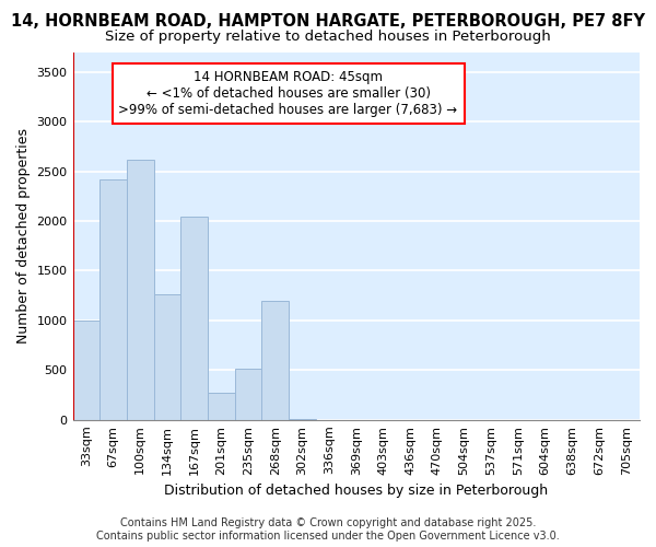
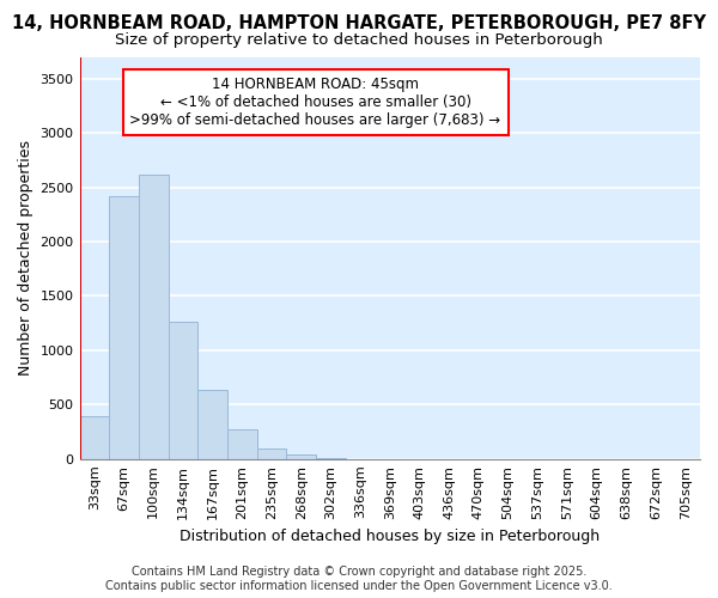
33sqm: 1000 -> 390
167sqm: 2040 -> 640
235sqm: 520 -> 100
268sqm: 1200 -> 40
